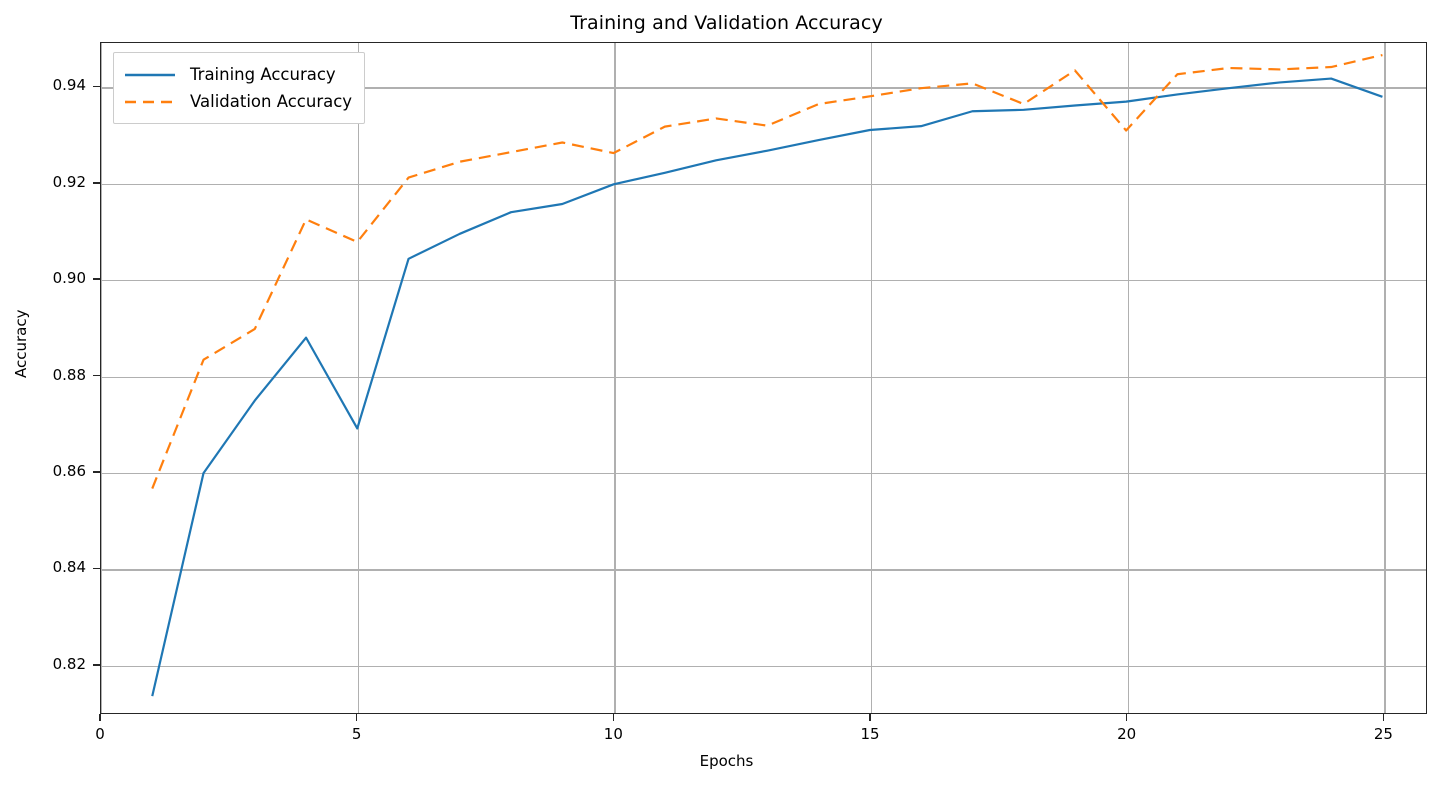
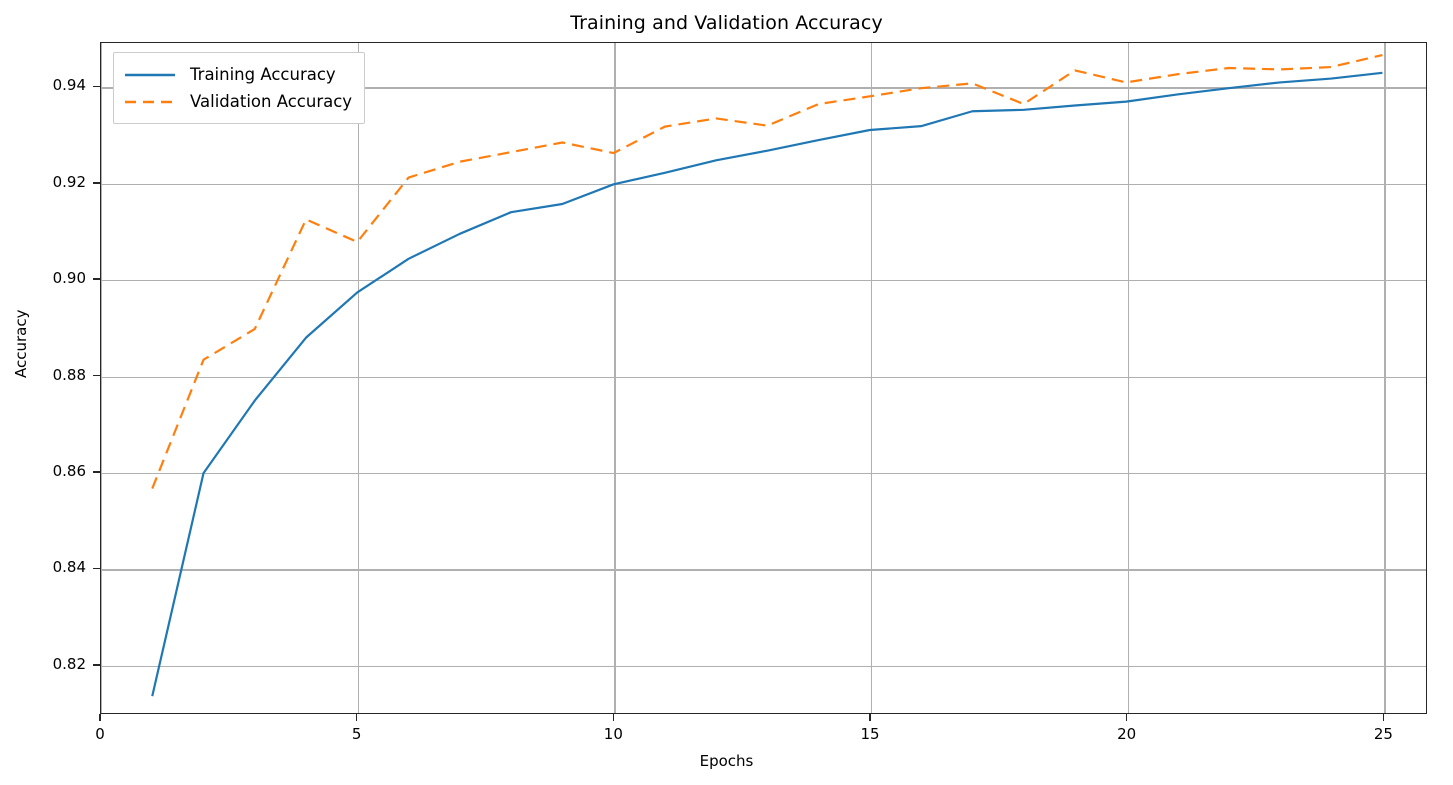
Training Accuracy/5: 0.869 -> 0.897
Validation Accuracy/20: 0.931 -> 0.941
Training Accuracy/25: 0.938 -> 0.943
